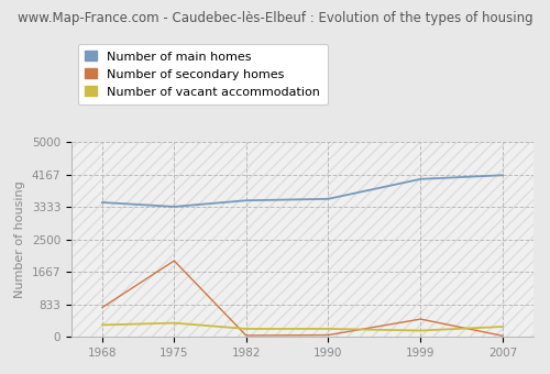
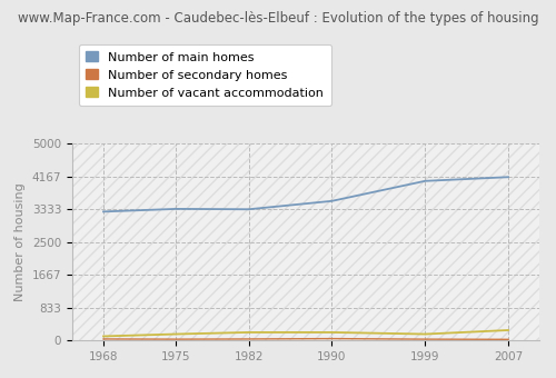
Number of main homes/1968: 3450 -> 3270
Number of secondary homes/1968: 750 -> 30
Number of vacant accommodation/1968: 300 -> 100
Number of secondary homes/1975: 1950 -> 20
Number of vacant accommodation/1975: 350 -> 160
Number of main homes/1982: 3500 -> 3330
Number of secondary homes/1999: 450 -> 20
